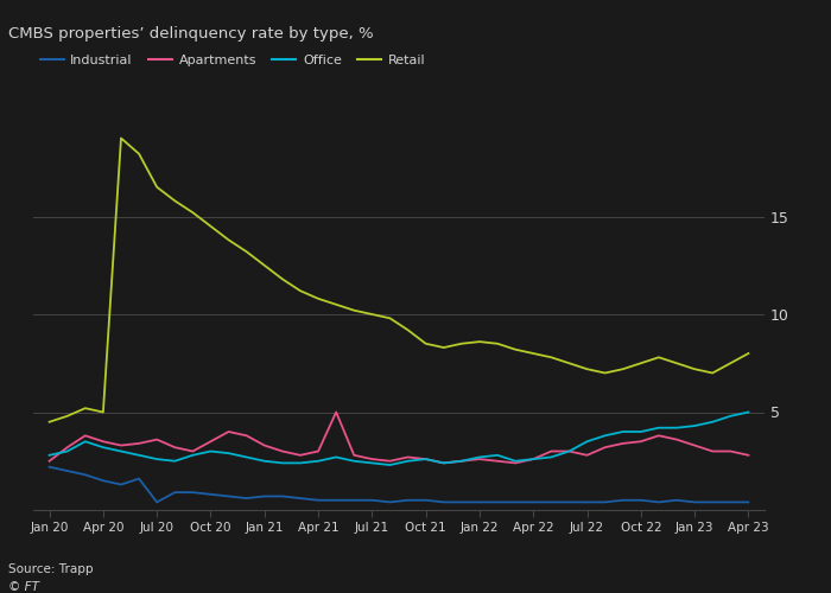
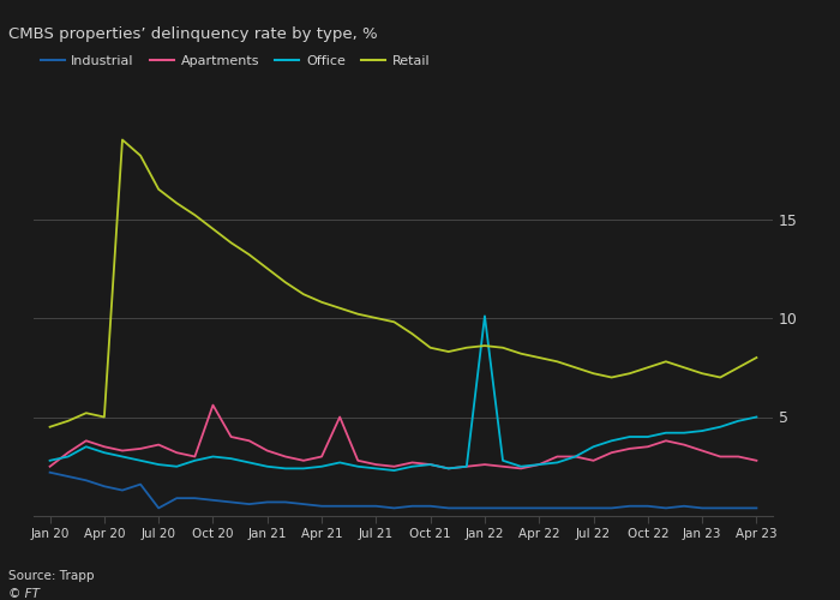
Apartments/Oct 20: 3.5 -> 5.6
Office/Jan 22: 2.7 -> 10.1
